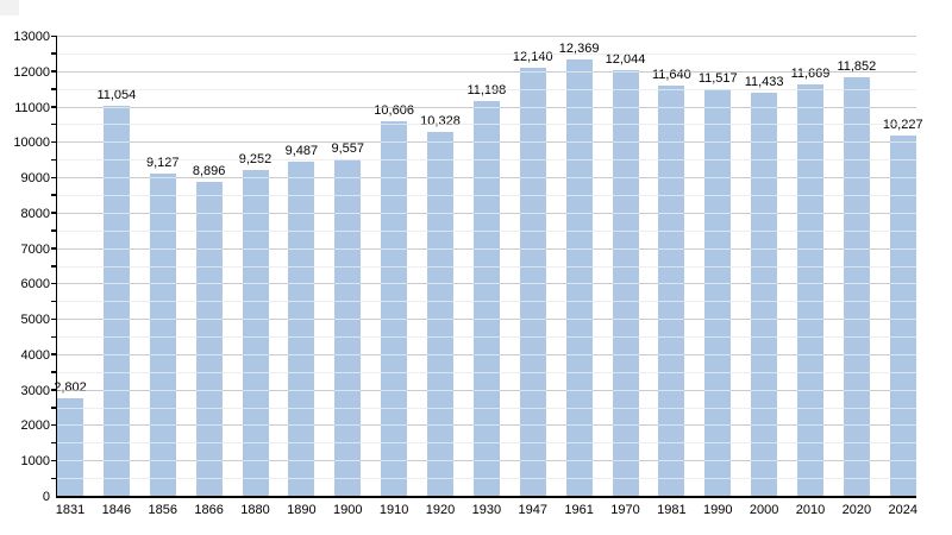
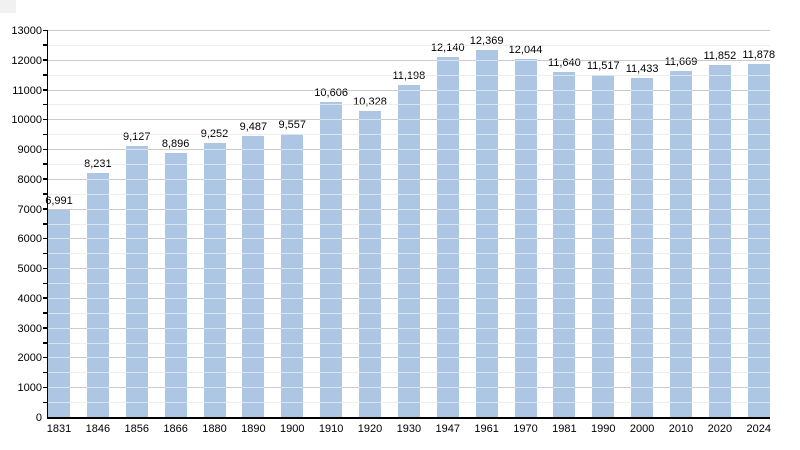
1831: 2,802 -> 6,991
1846: 11,054 -> 8,231
2024: 10,227 -> 11,878
